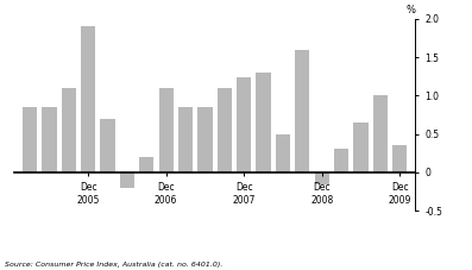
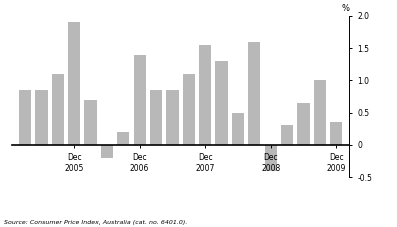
Dec 2006: 1.10 -> 1.40
Dec 2007: 1.24 -> 1.55
Dec 2008: -0.16 -> -0.40
